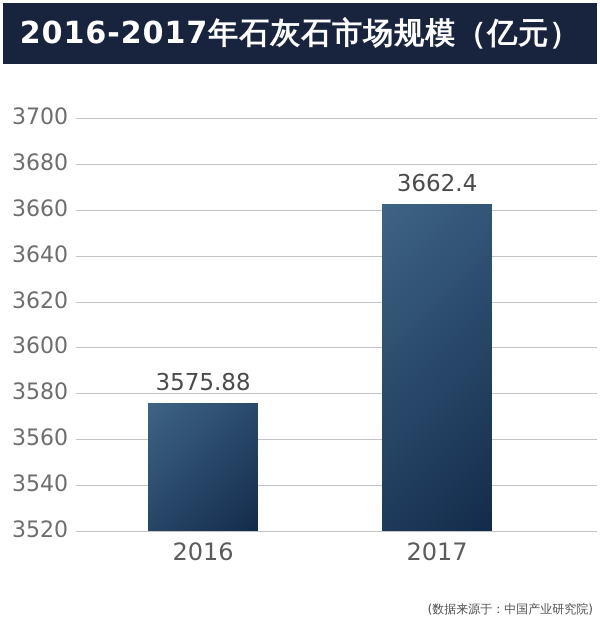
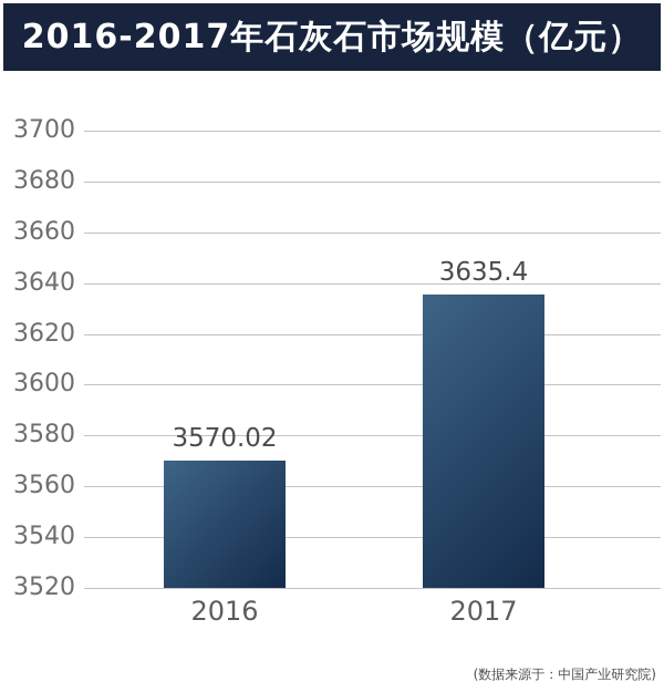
2016: 3575.88 -> 3570.02
2017: 3662.4 -> 3635.4
